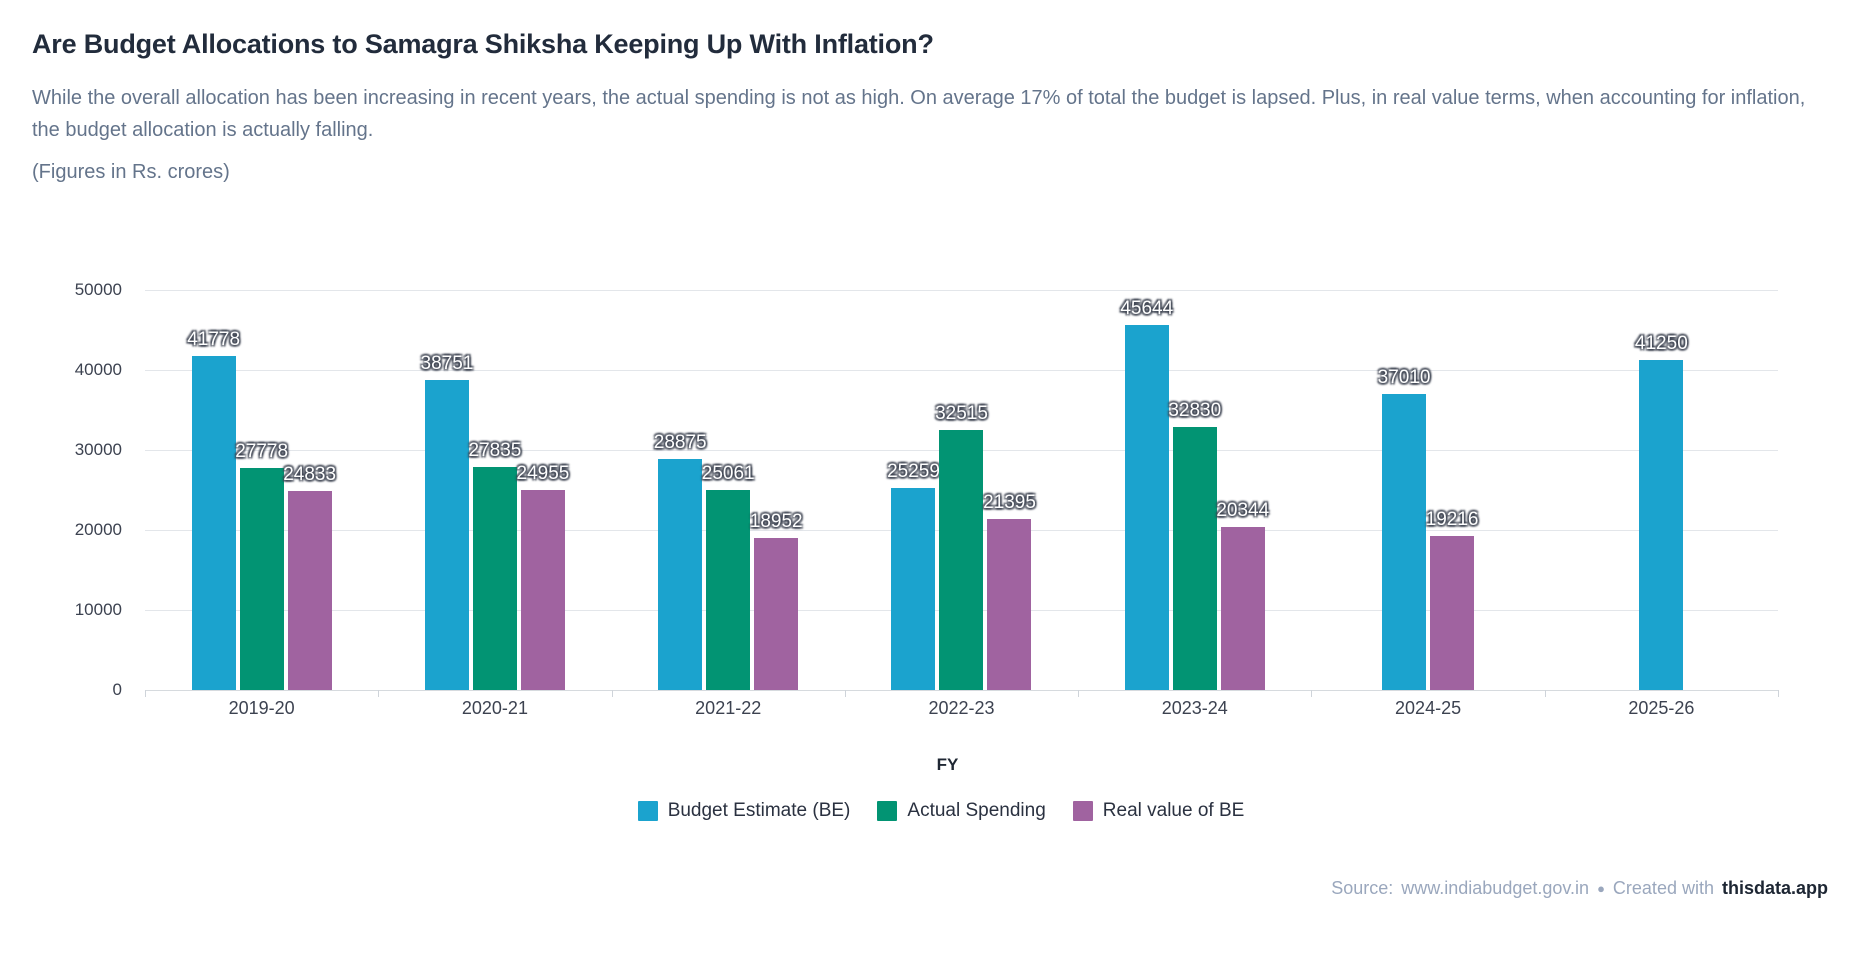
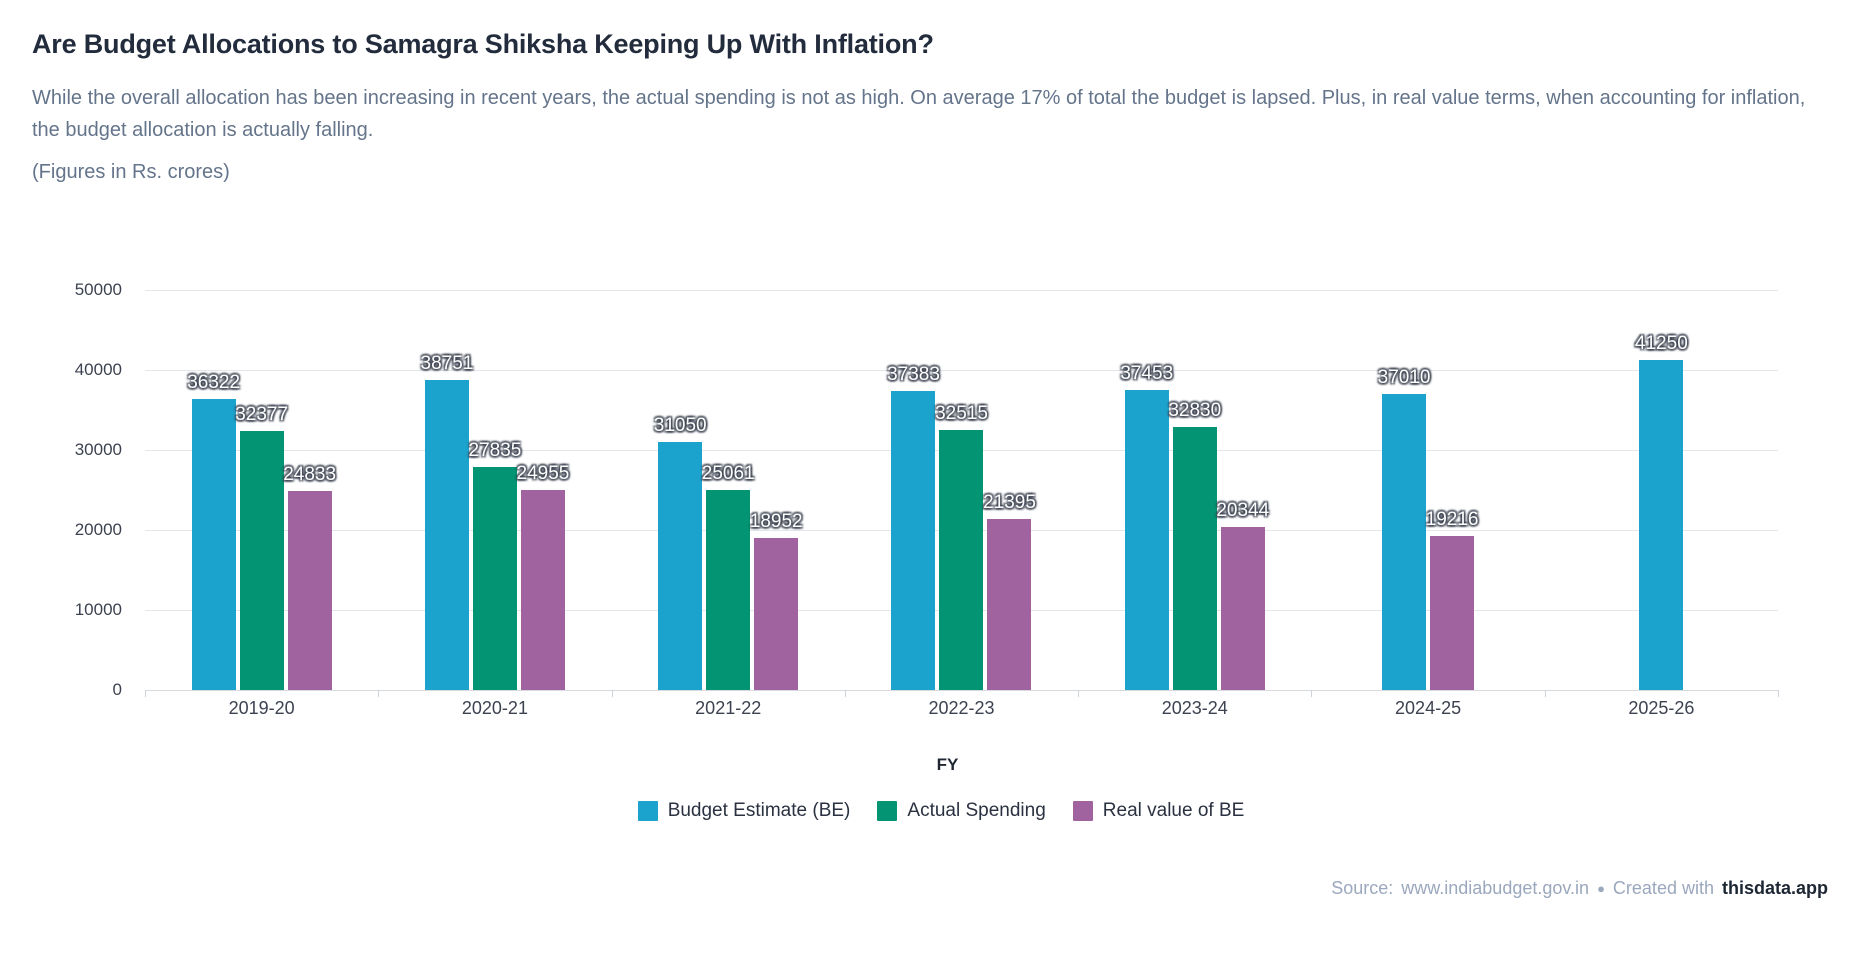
Budget Estimate (BE)/2019-20: 41778 -> 36322
Actual Spending/2019-20: 27778 -> 32377
Budget Estimate (BE)/2021-22: 28875 -> 31050
Budget Estimate (BE)/2022-23: 25259 -> 37383
Budget Estimate (BE)/2023-24: 45644 -> 37453
